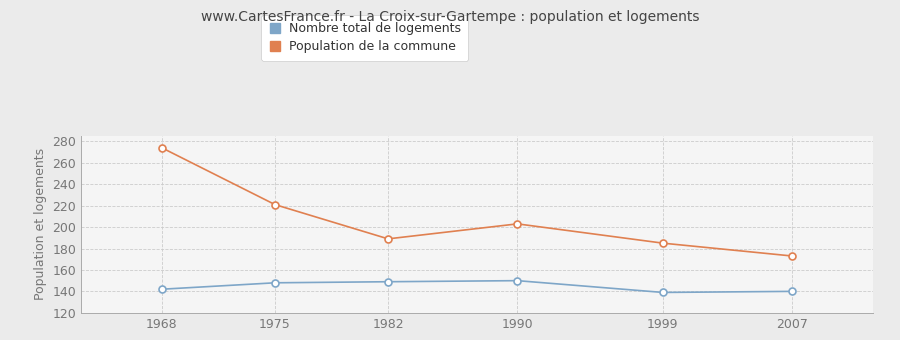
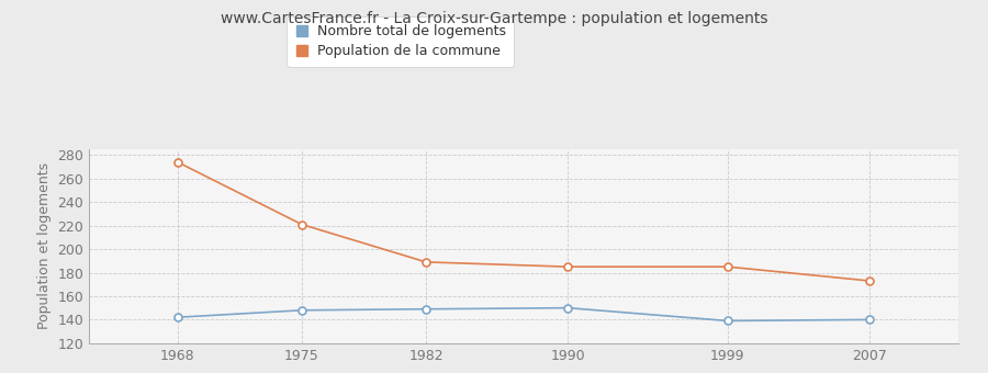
Population de la commune/1990: 203 -> 185
